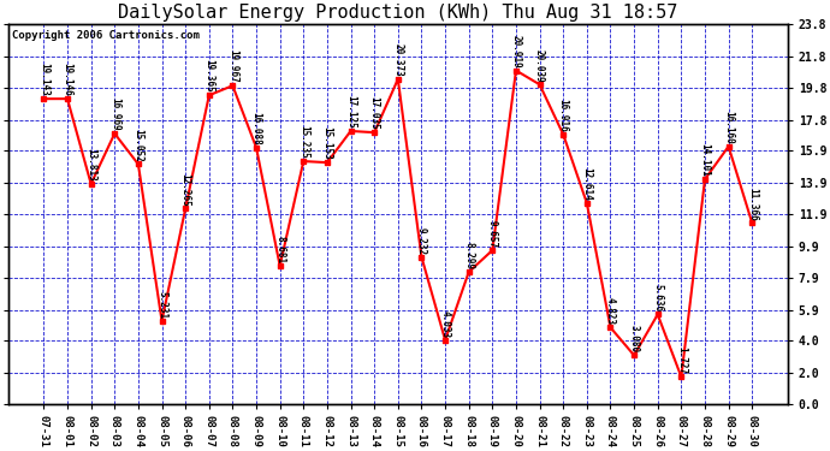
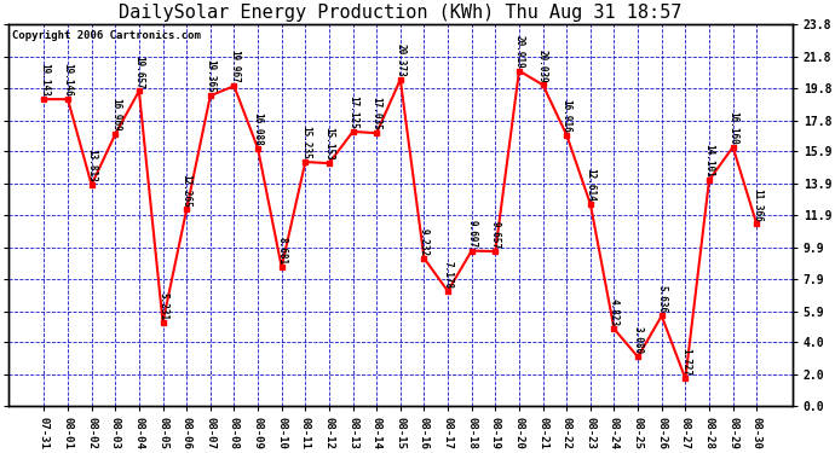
08-04: 15.052 -> 19.657
08-17: 4.033 -> 7.178
08-18: 8.299 -> 9.697
